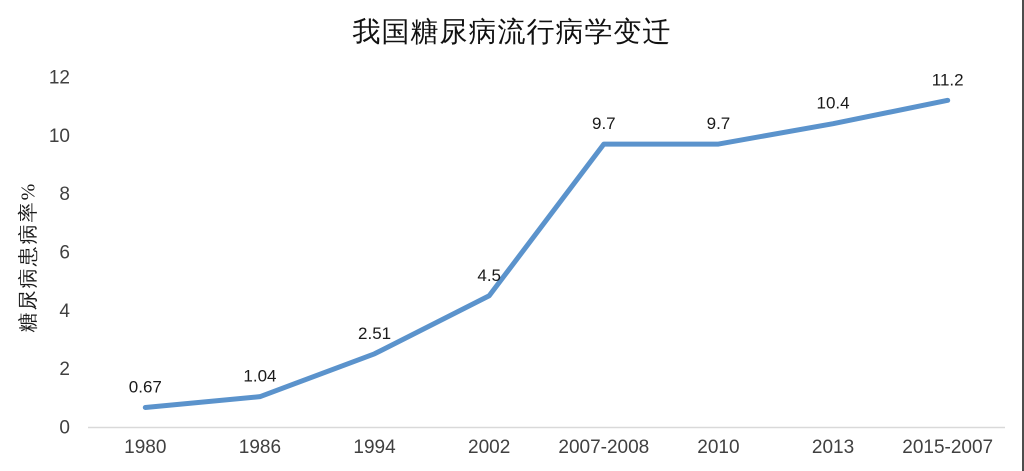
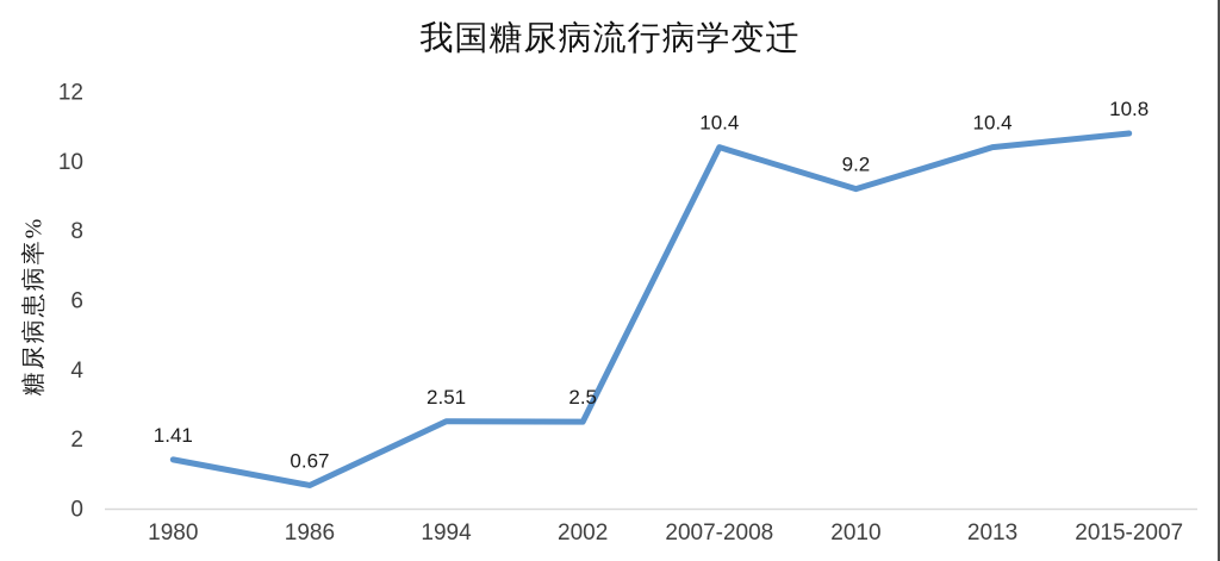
1980: 0.67 -> 1.41
1986: 1.04 -> 0.67
2002: 4.5 -> 2.5
2007-2008: 9.7 -> 10.4
2010: 9.7 -> 9.2
2015-2007: 11.2 -> 10.8
